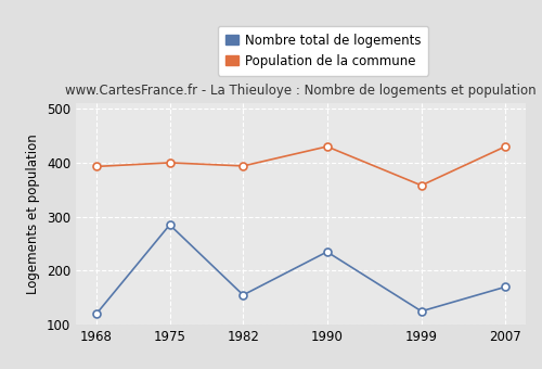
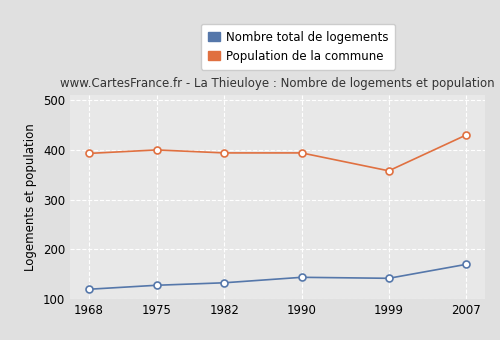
Nombre total de logements/1975: 285 -> 128
Nombre total de logements/1982: 155 -> 133
Nombre total de logements/1990: 235 -> 144
Population de la commune/1990: 430 -> 394
Nombre total de logements/1999: 125 -> 142
